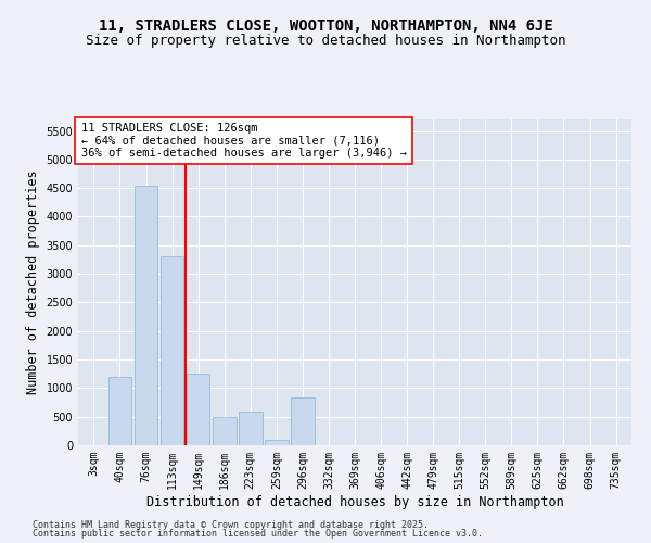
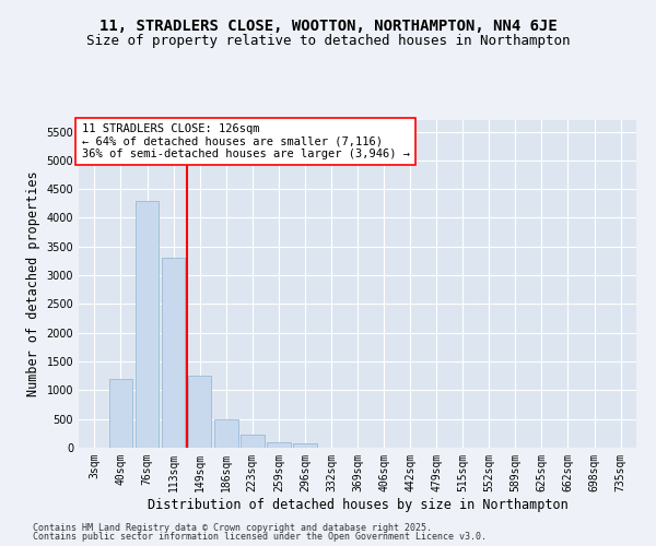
76sqm: 4540 -> 4300
223sqm: 580 -> 230
296sqm: 840 -> 70
